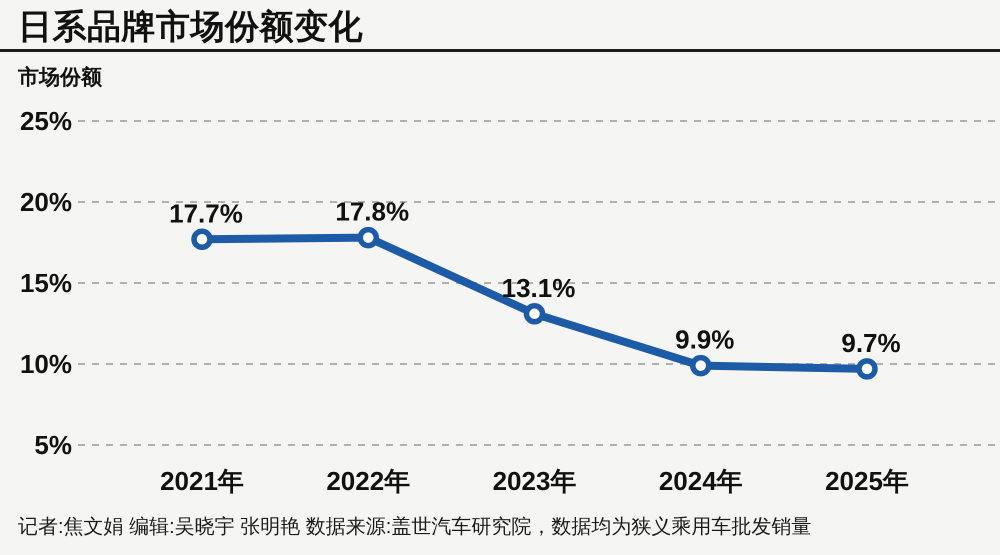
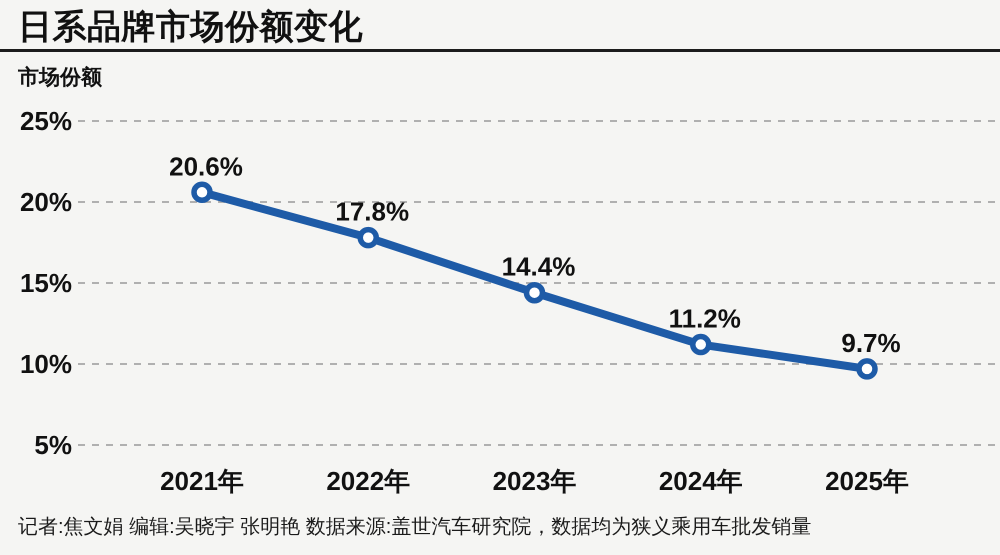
2021年: 17.7% -> 20.6%
2023年: 13.1% -> 14.4%
2024年: 9.9% -> 11.2%
